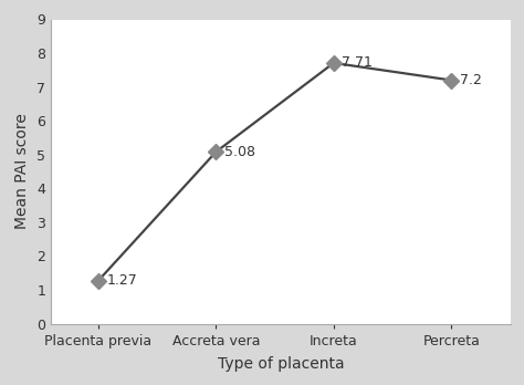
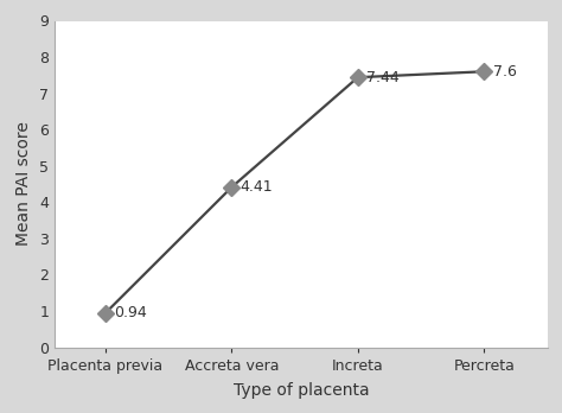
Placenta previa: 1.27 -> 0.94
Accreta vera: 5.08 -> 4.41
Increta: 7.71 -> 7.44
Percreta: 7.2 -> 7.6
